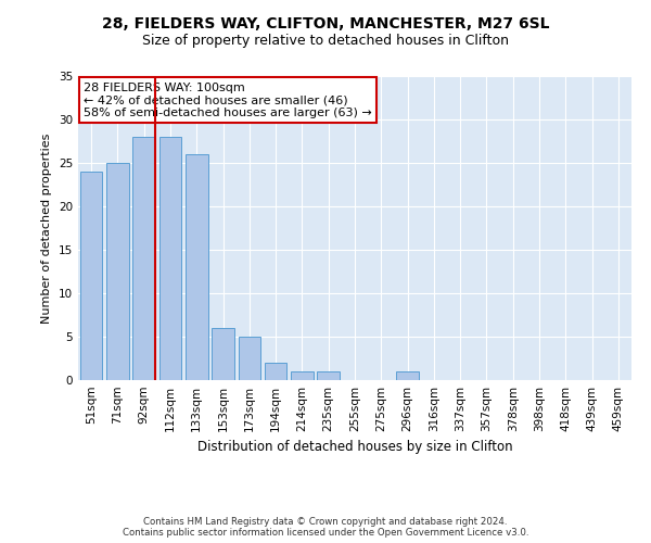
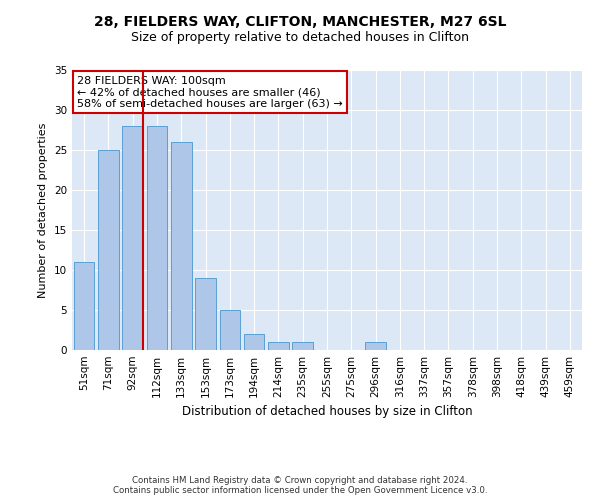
51sqm: 24 -> 11
153sqm: 6 -> 9
